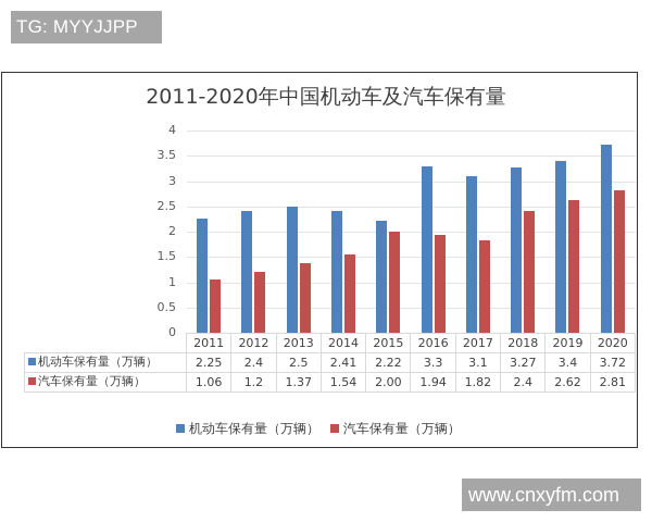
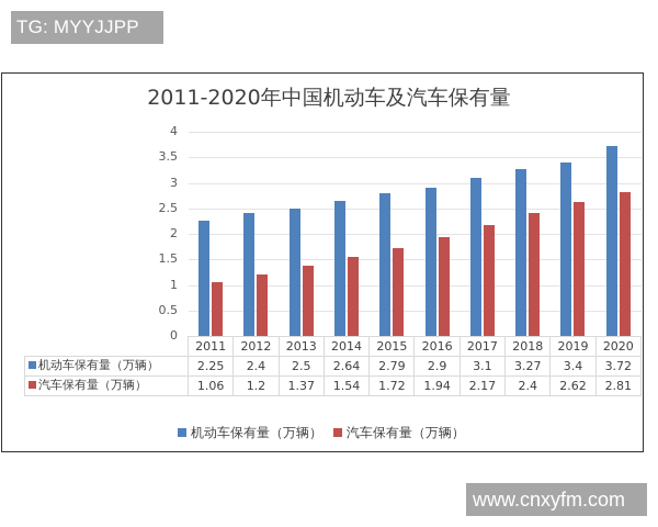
机动车保有量（万辆）/2014: 2.41 -> 2.64
机动车保有量（万辆）/2015: 2.22 -> 2.79
汽车保有量（万辆）/2015: 2.00 -> 1.72
机动车保有量（万辆）/2016: 3.3 -> 2.9
汽车保有量（万辆）/2017: 1.82 -> 2.17
